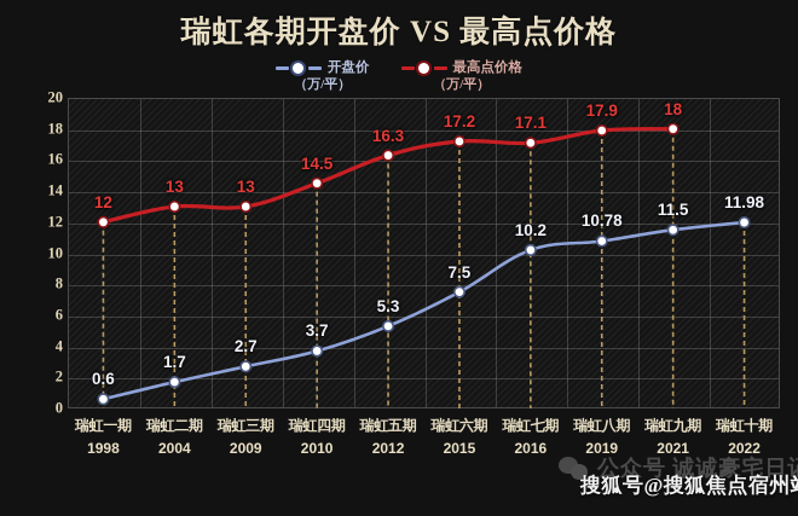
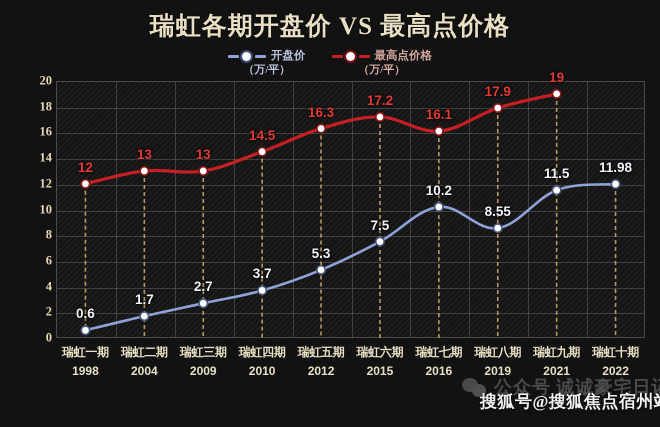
最高点价格/瑞虹七期: 17.1 -> 16.1
开盘价/瑞虹八期: 10.78 -> 8.55
最高点价格/瑞虹九期: 18 -> 19
